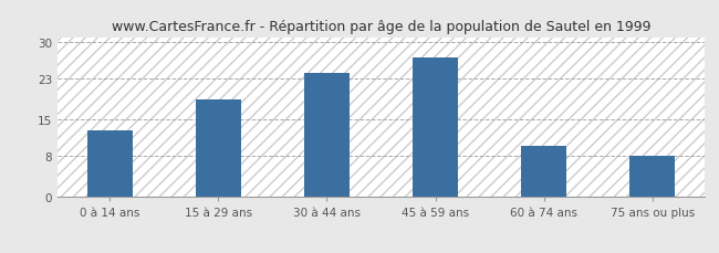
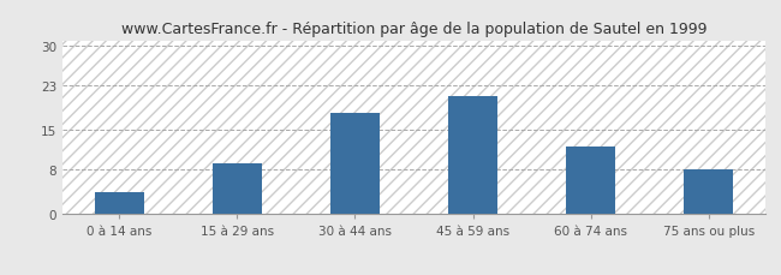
0 à 14 ans: 13 -> 4
15 à 29 ans: 19 -> 9
30 à 44 ans: 24 -> 18
45 à 59 ans: 27 -> 21
60 à 74 ans: 10 -> 12
